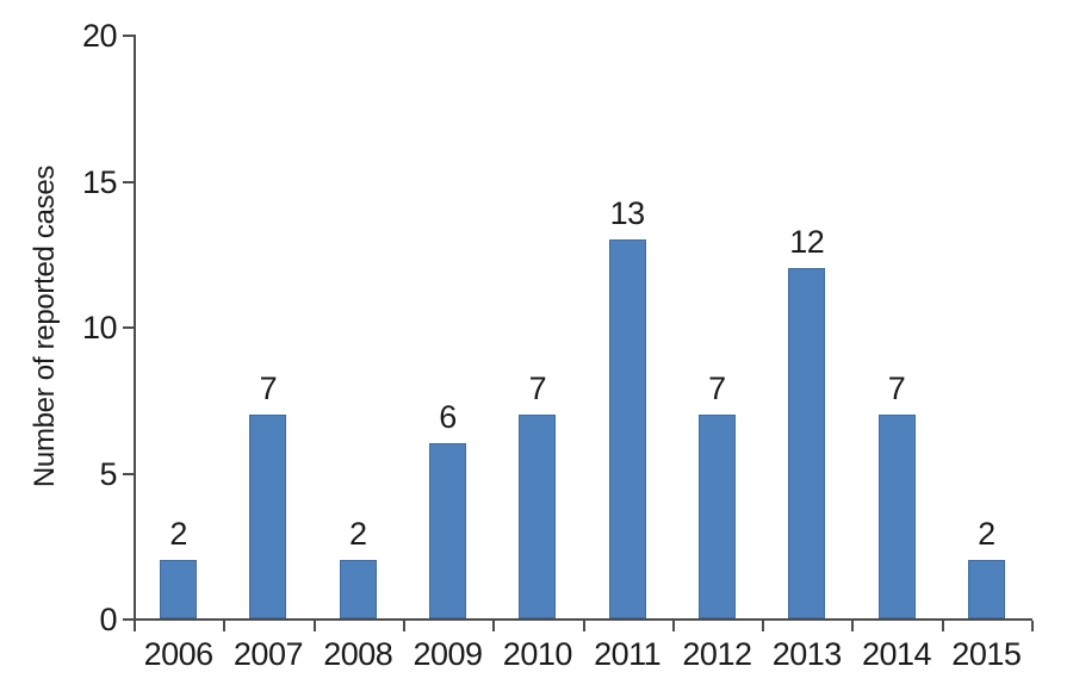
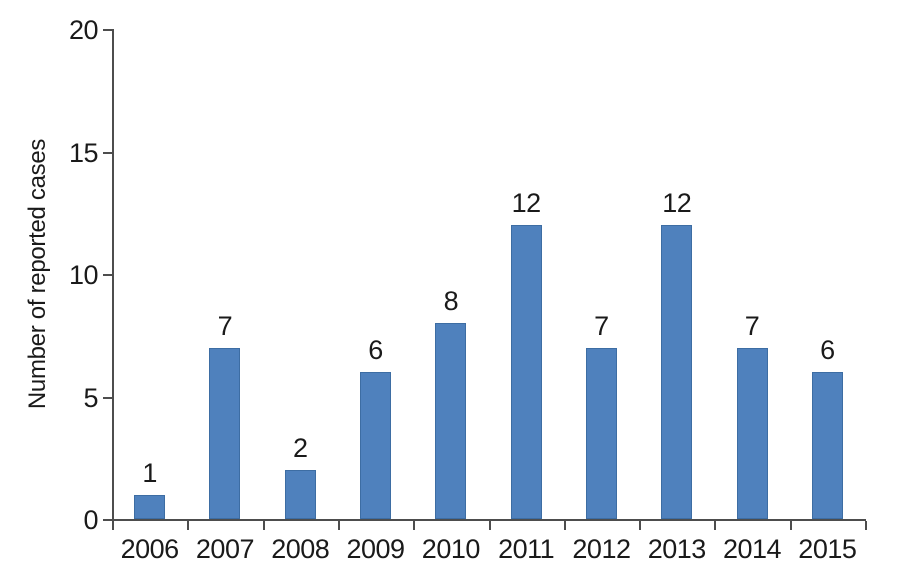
2006: 2 -> 1
2010: 7 -> 8
2011: 13 -> 12
2015: 2 -> 6
